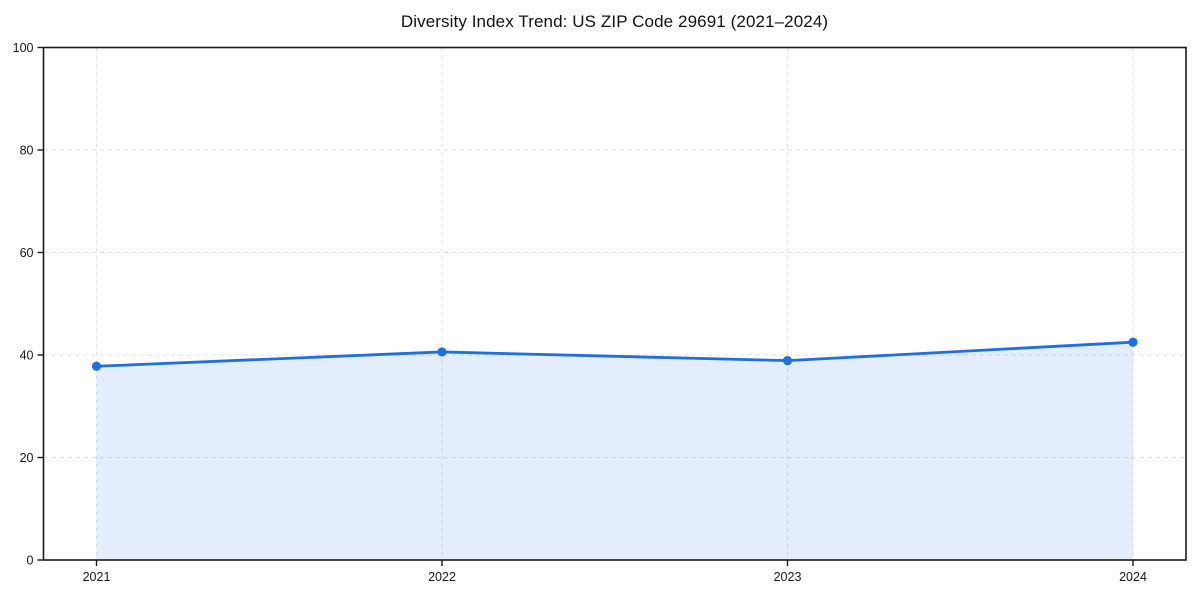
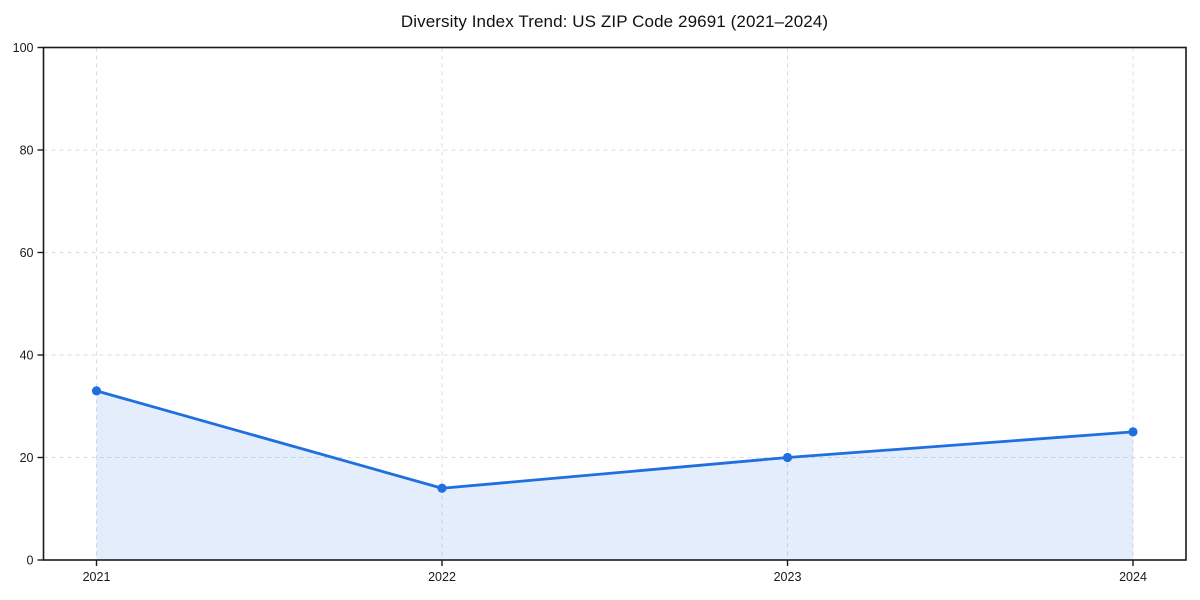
2021: 38 -> 33
2022: 41 -> 14
2023: 39 -> 20
2024: 42 -> 25
